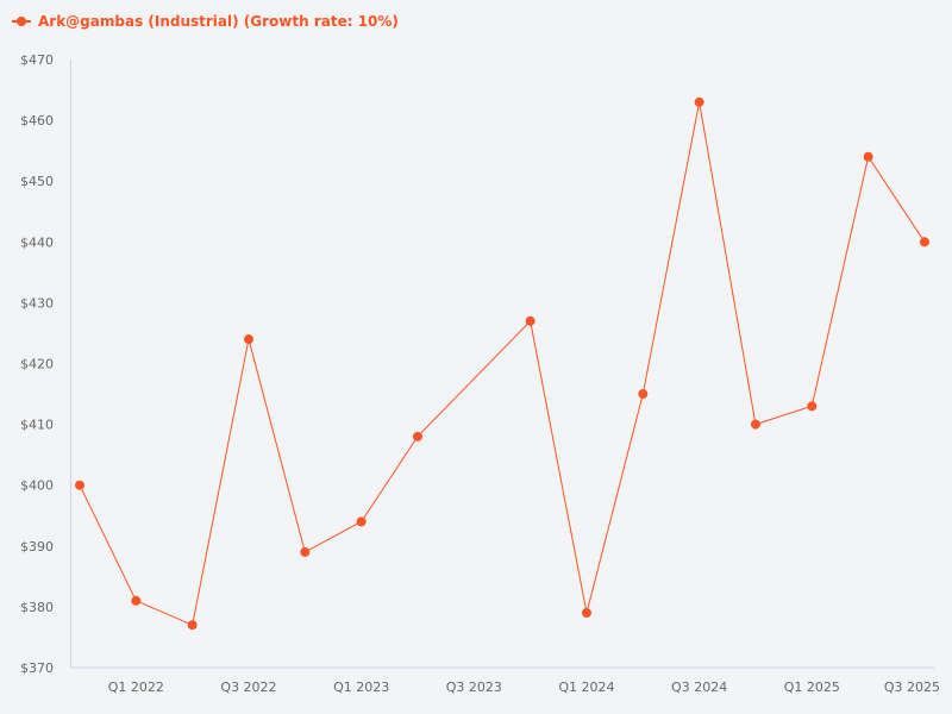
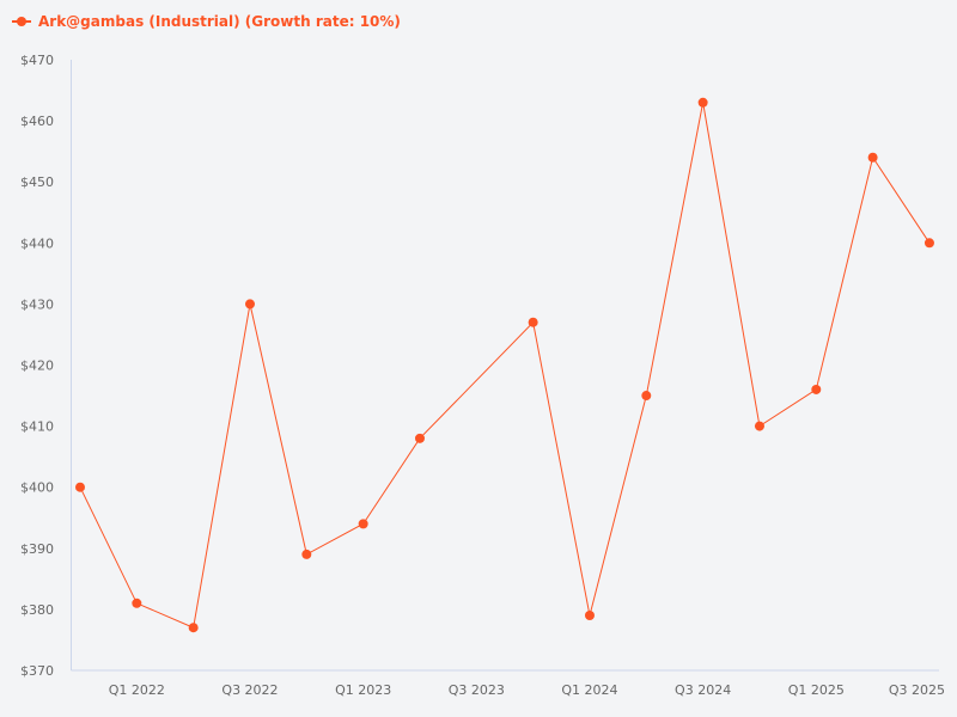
Q3 2022: $424 -> $430
Q1 2025: $413 -> $416
